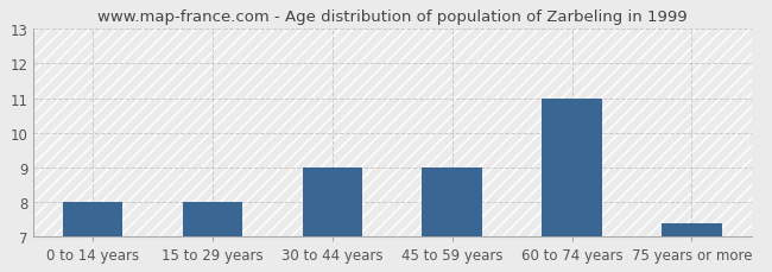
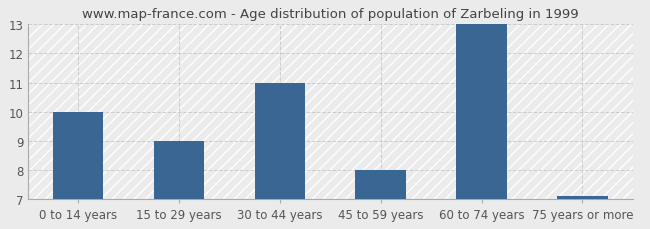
0 to 14 years: 8.0 -> 10.0
15 to 29 years: 8.0 -> 9.0
30 to 44 years: 9.0 -> 11.0
45 to 59 years: 9.0 -> 8.0
60 to 74 years: 11.0 -> 13.0
75 years or more: 7.4 -> 7.1
